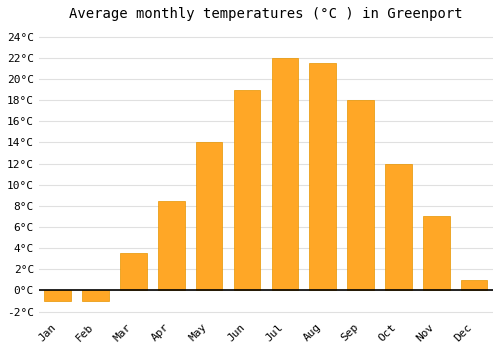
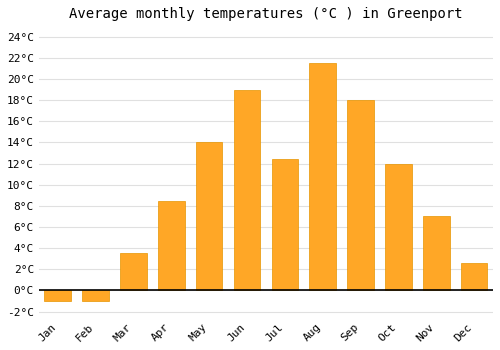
Jul: 22.0°C -> 12.4°C
Dec: 1.0°C -> 2.6°C
